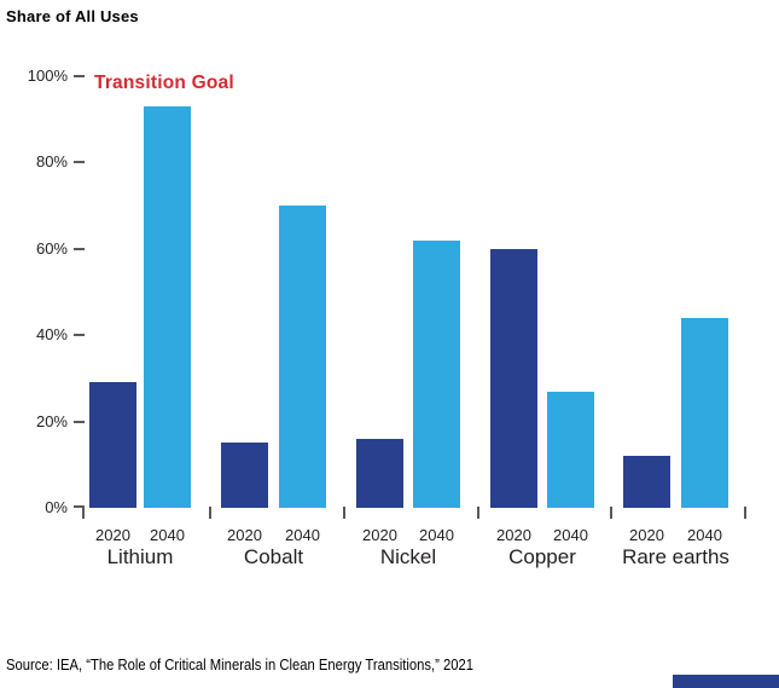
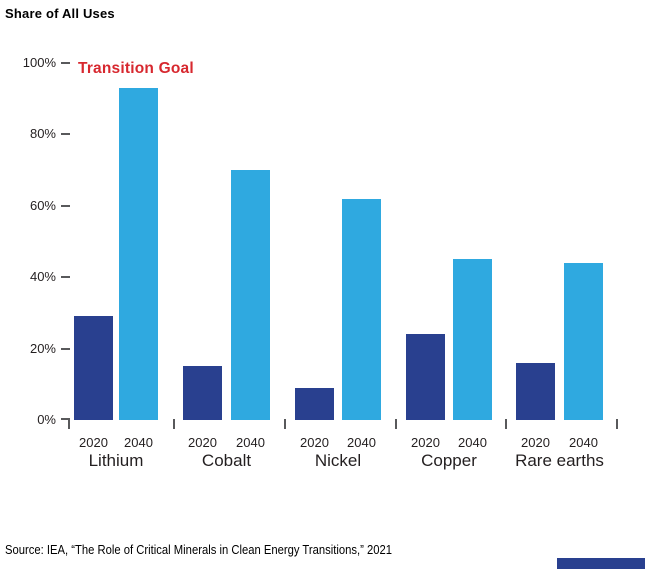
2020/Nickel: 16% -> 9%
2020/Copper: 60% -> 24%
2040/Copper: 27% -> 45%
2020/Rare earths: 12% -> 16%
